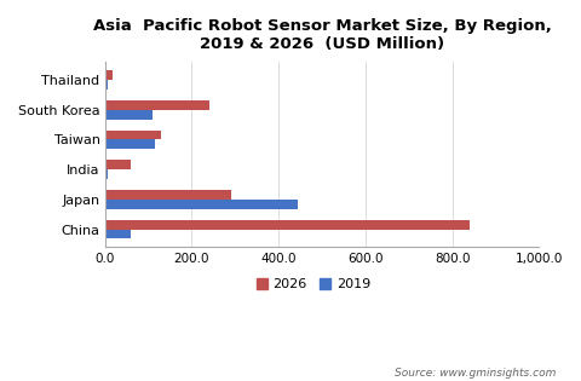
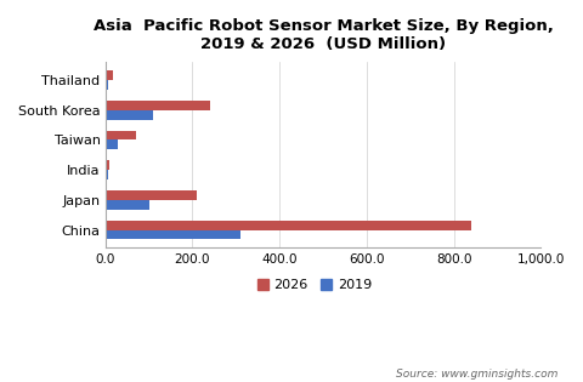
2026/Taiwan: 130 -> 70
2019/Taiwan: 115 -> 28
2026/India: 60 -> 8
2026/Japan: 290 -> 210
2019/Japan: 445 -> 100
2019/China: 60 -> 310
